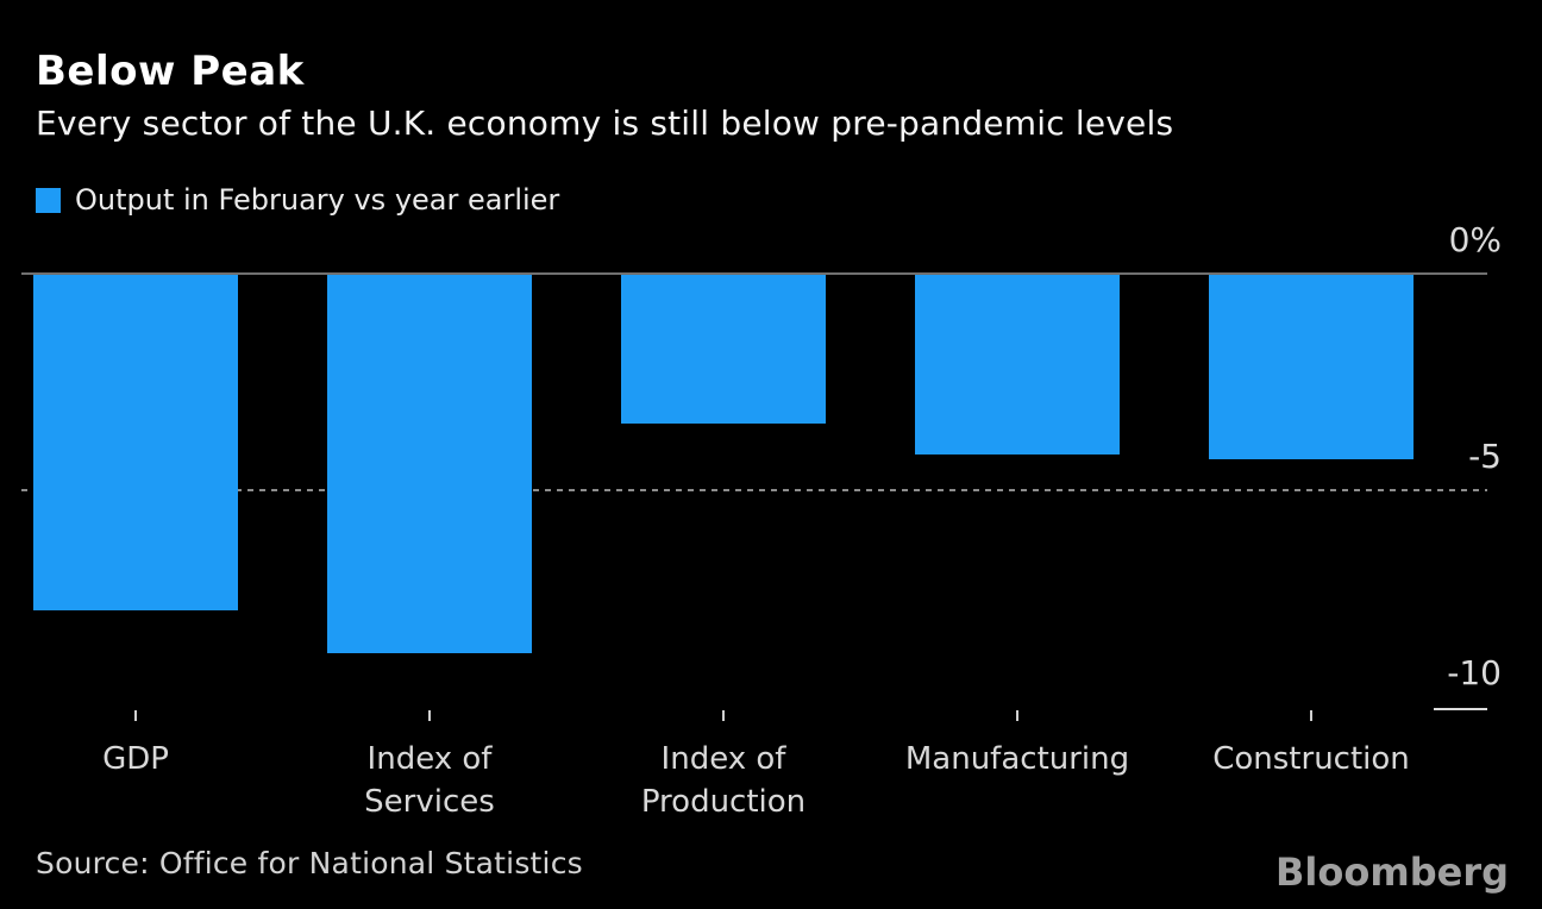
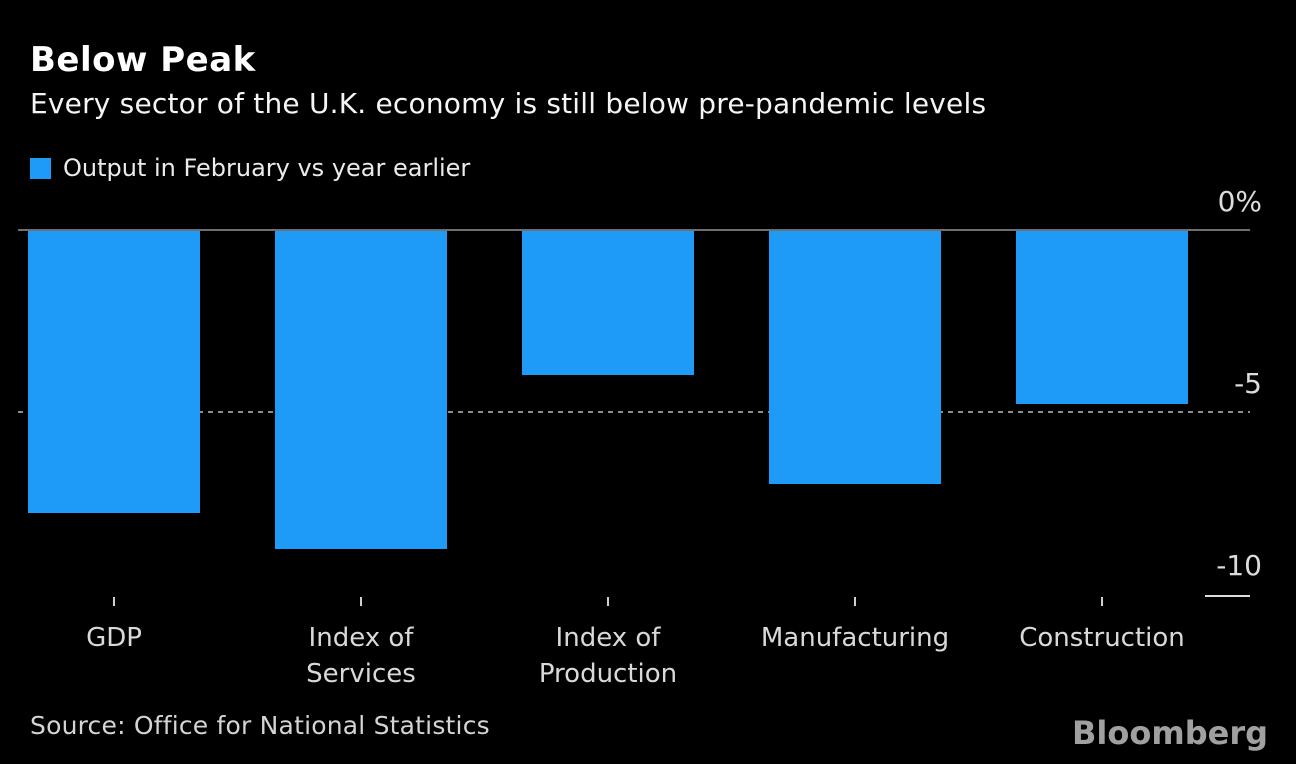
Index of Production: -3.5% -> -4.0%
Manufacturing: -4.2% -> -7.0%
Construction: -4.3% -> -4.8%
